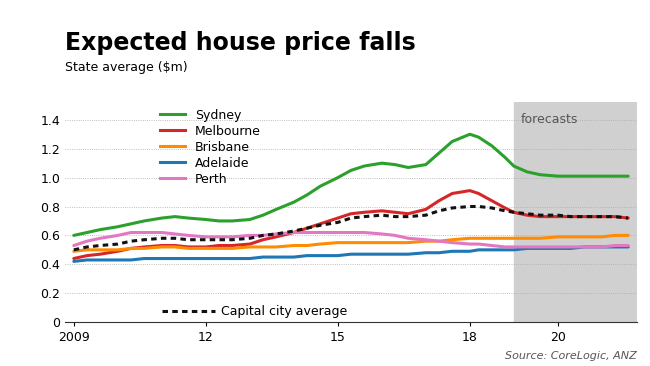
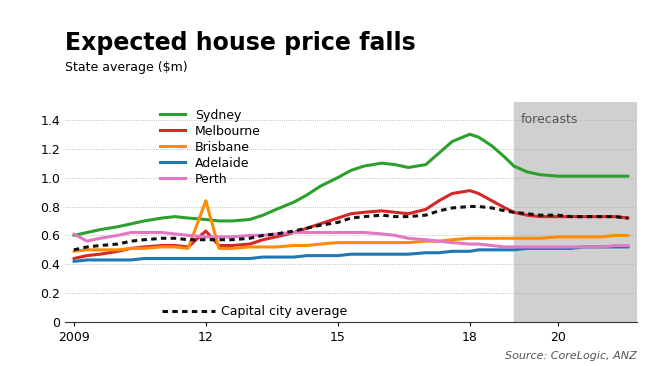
Perth/2009: 0.53 -> 0.61
Melbourne/12: 0.52 -> 0.63
Brisbane/12: 0.51 -> 0.84
